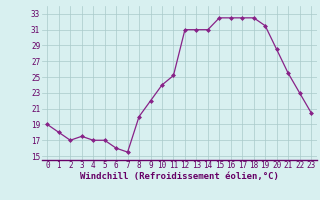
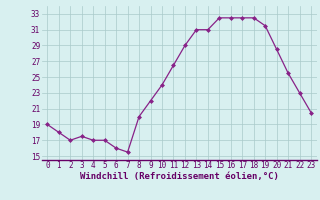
11: 25.2 -> 26.5
12: 31.0 -> 29.0
